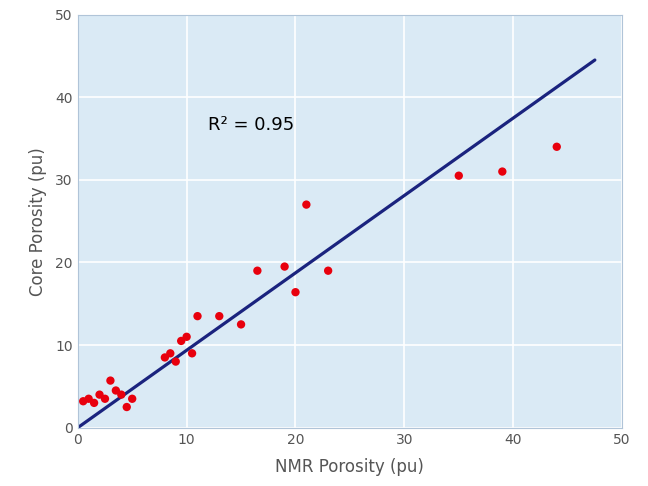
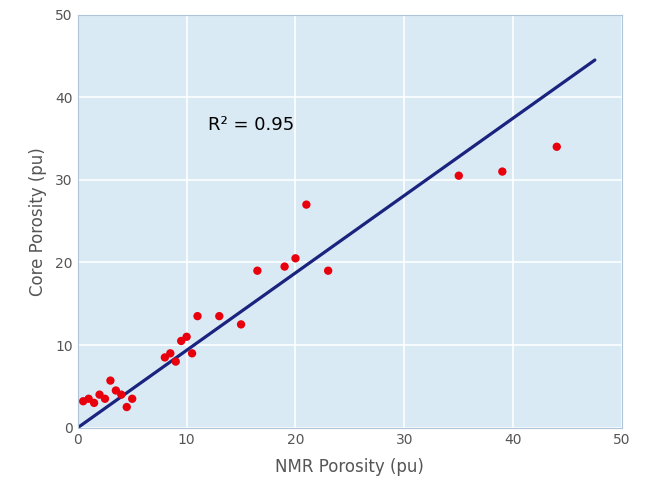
20: 16.4 -> 20.5
